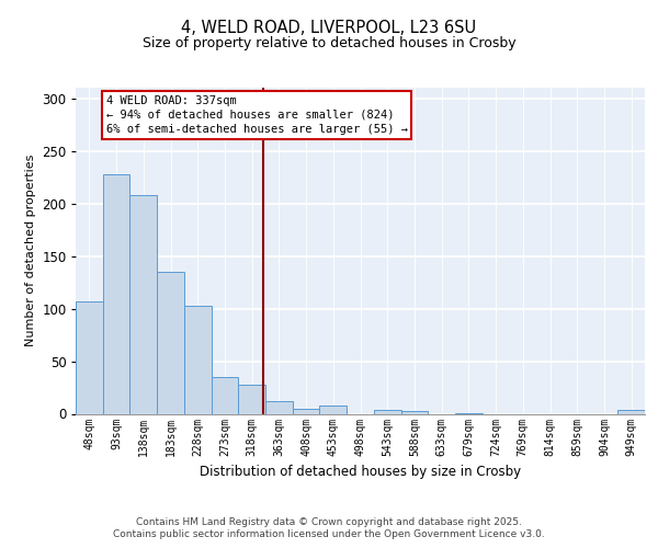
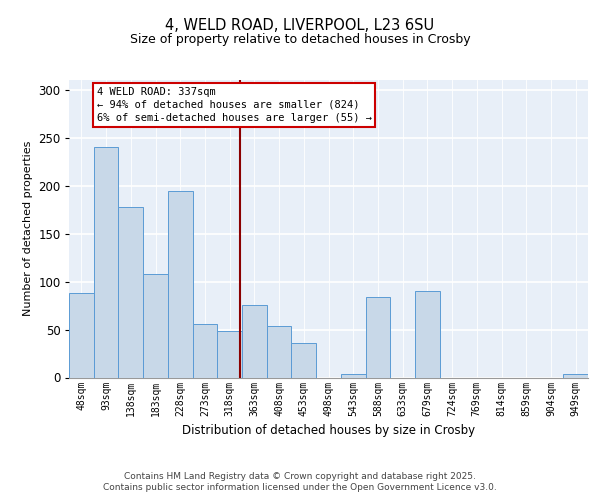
48sqm: 107 -> 88
93sqm: 228 -> 240
138sqm: 208 -> 178
183sqm: 135 -> 108
228sqm: 103 -> 194
273sqm: 35 -> 56
318sqm: 28 -> 48
363sqm: 12 -> 76
408sqm: 5 -> 54
453sqm: 8 -> 36
588sqm: 3 -> 84
679sqm: 1 -> 90
